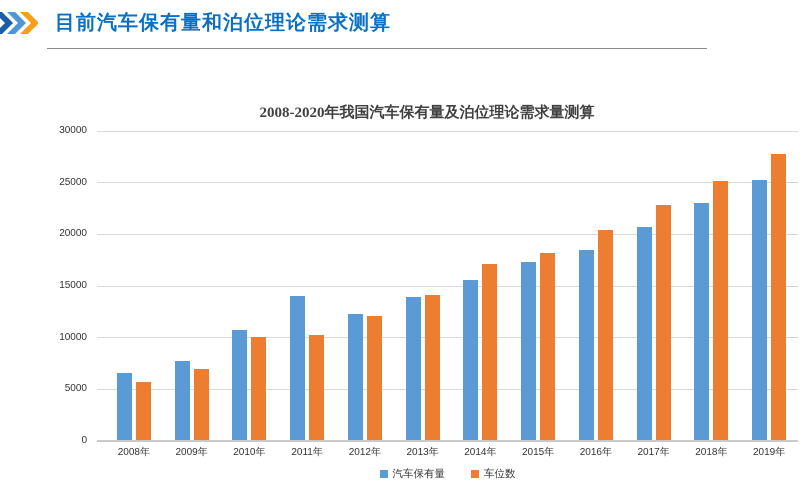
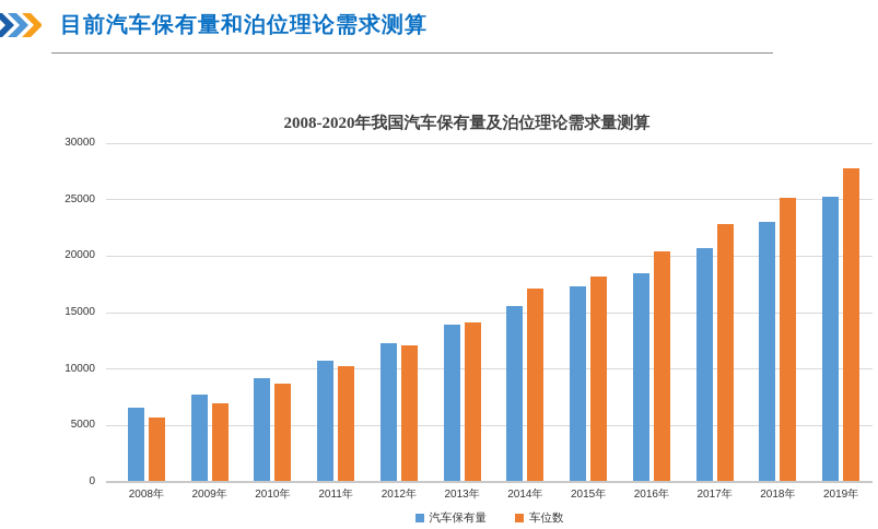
汽车保有量/2010年: 10600 -> 9100
车位数/2010年: 10000 -> 8600
汽车保有量/2011年: 13900 -> 10600
